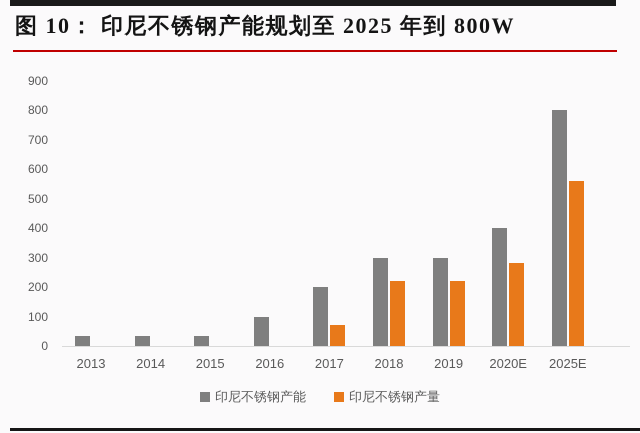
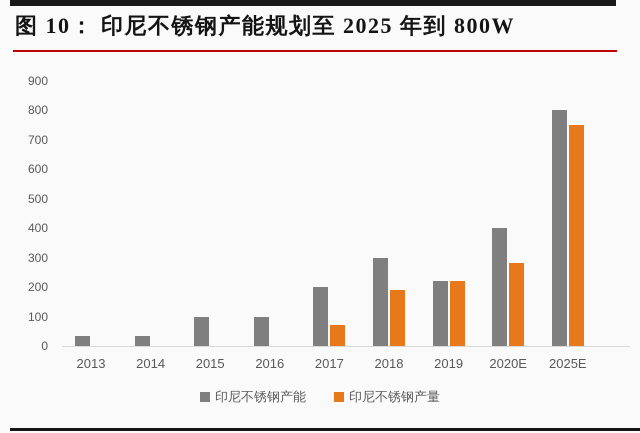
印尼不锈钢产能/2015: 40 -> 100
印尼不锈钢产量/2018: 220 -> 190
印尼不锈钢产能/2019: 300 -> 220
印尼不锈钢产量/2025E: 560 -> 750
